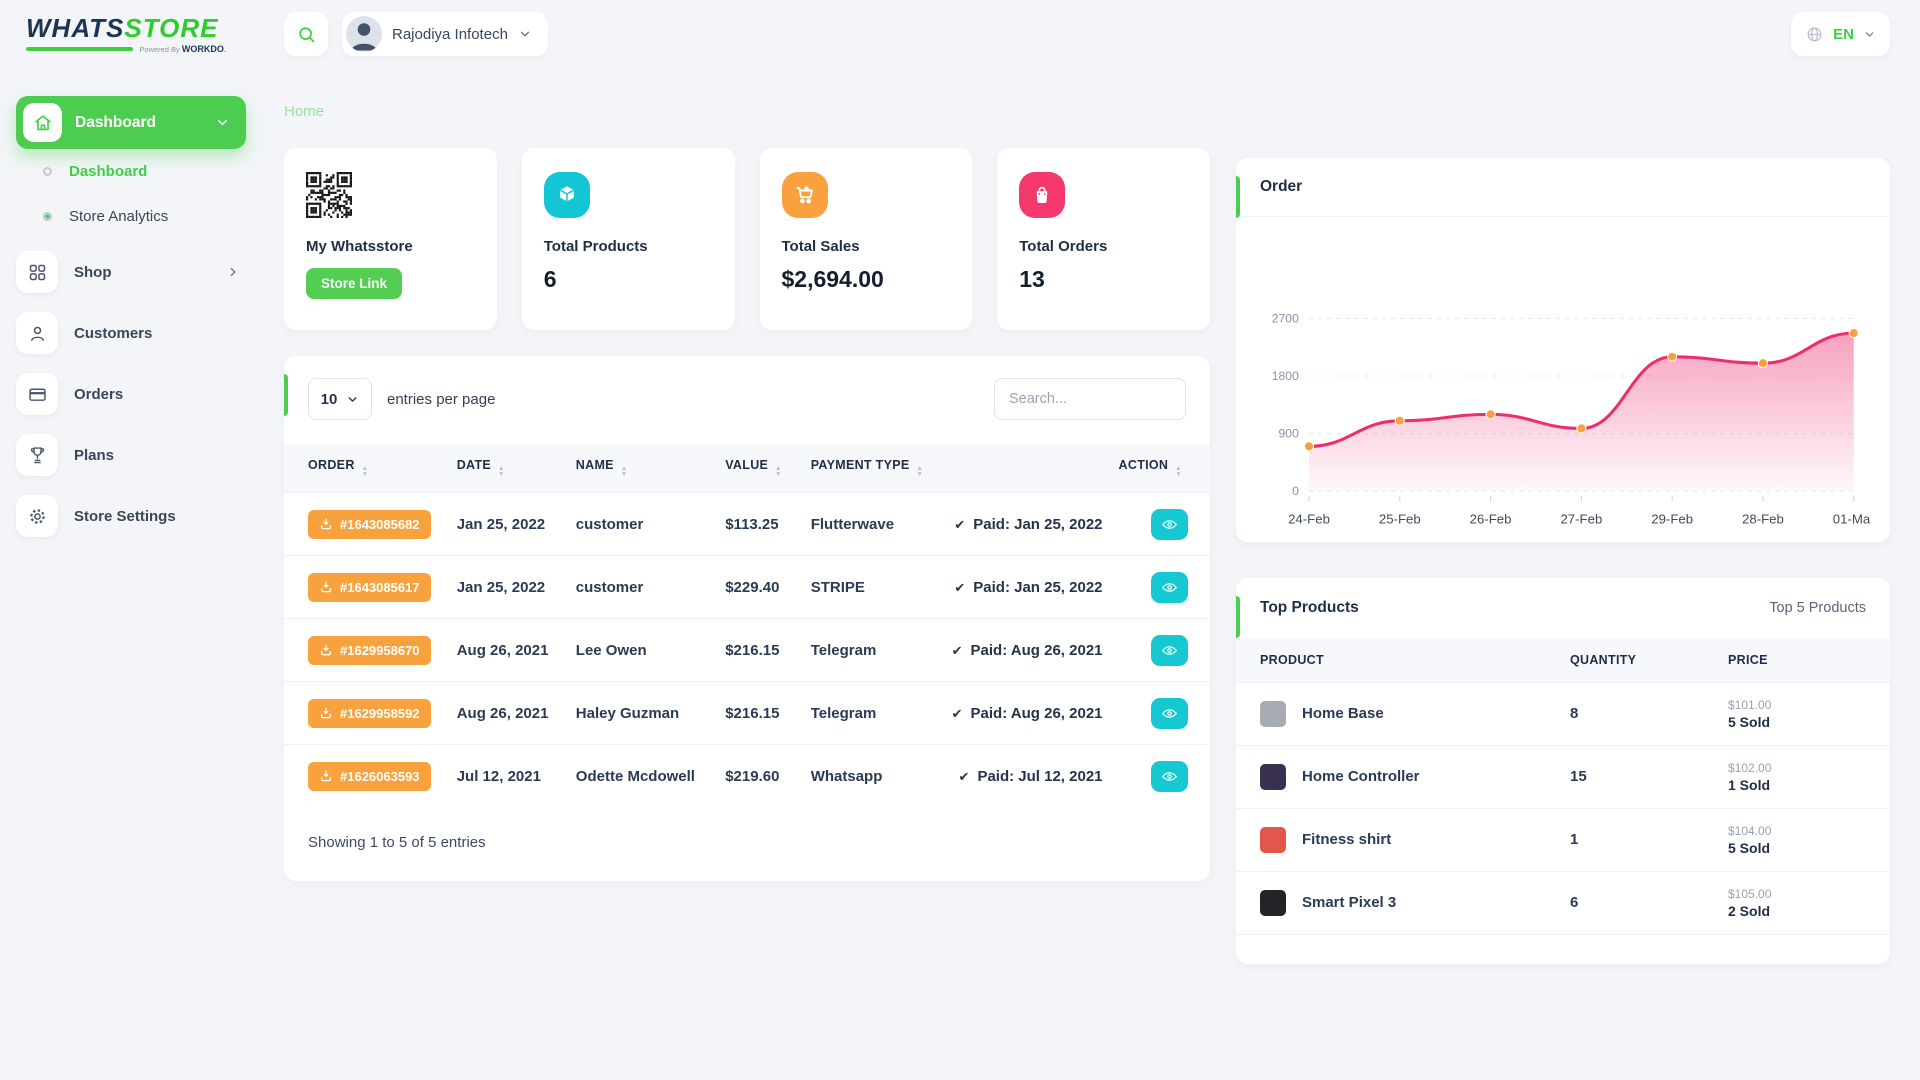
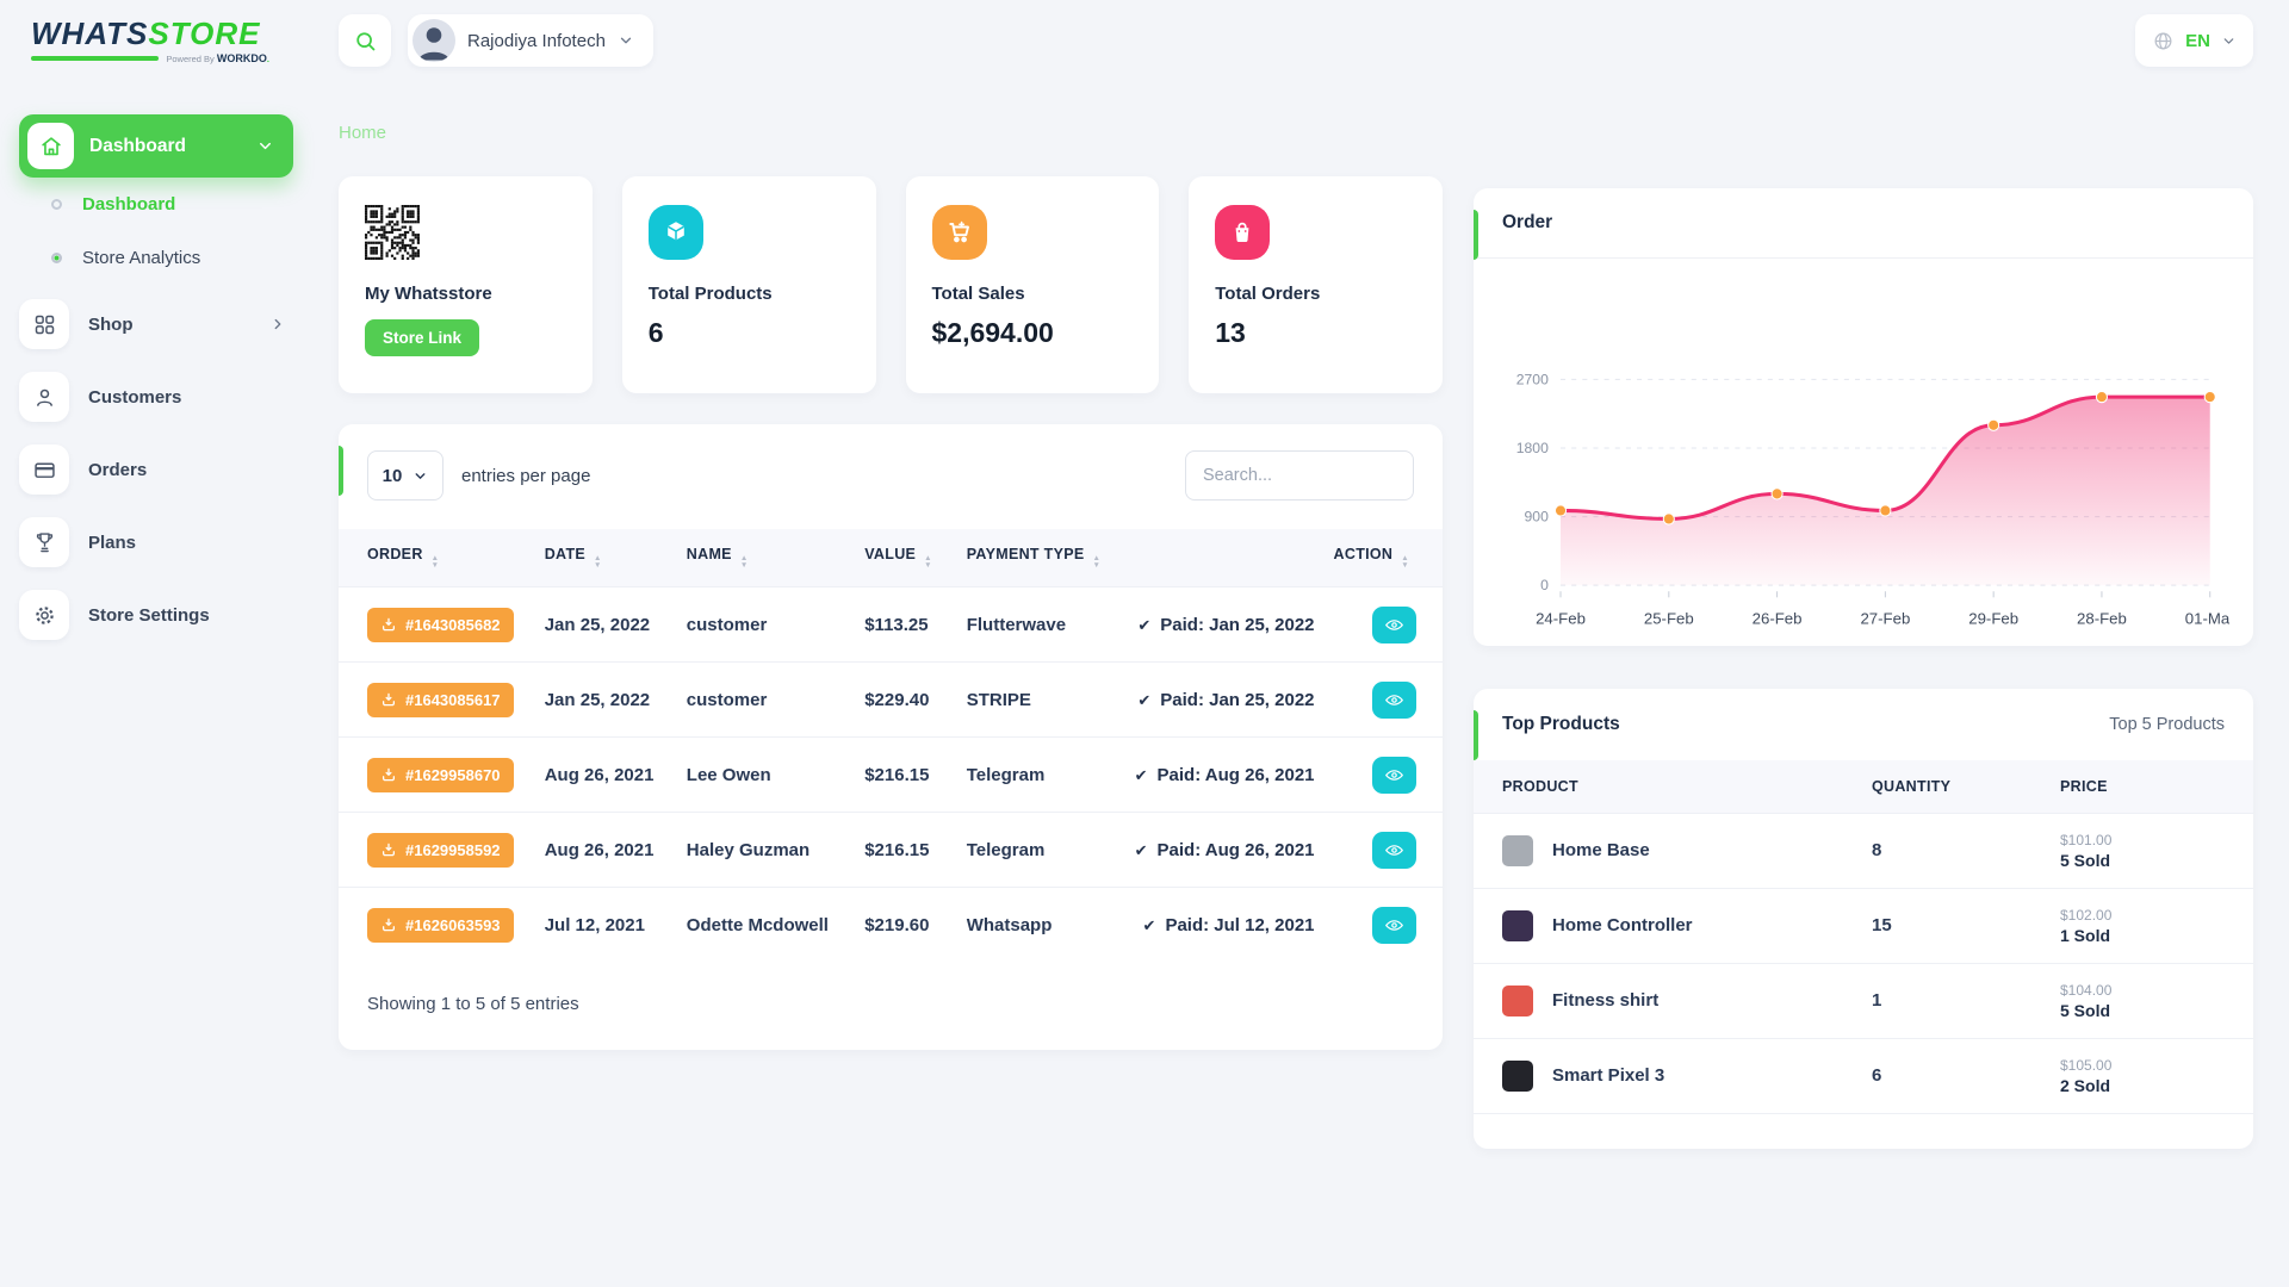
24-Feb: 700 -> 1000
25-Feb: 1100 -> 900
28-Feb: 2000 -> 2500
